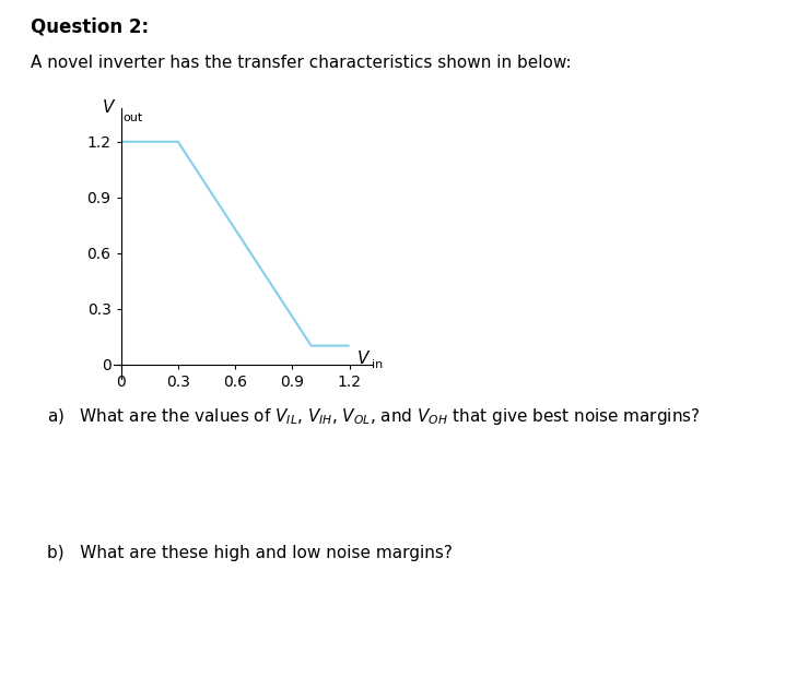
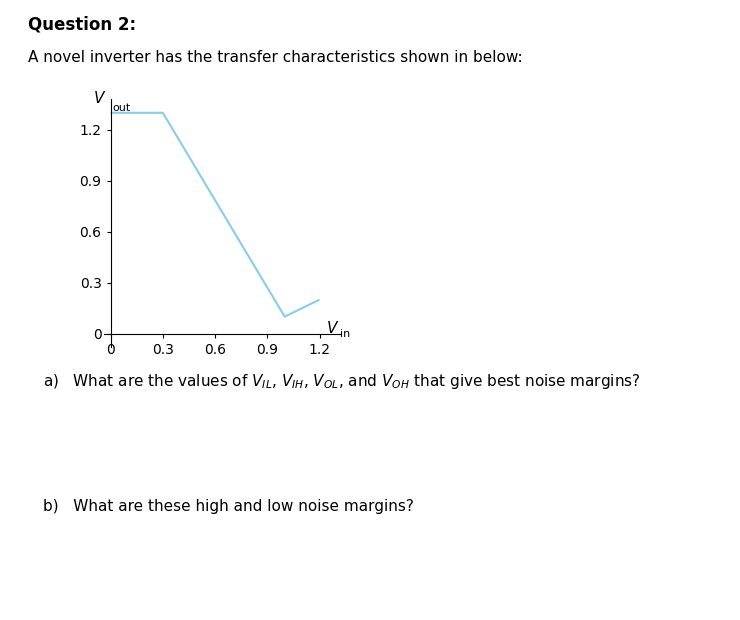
0: 1.2 -> 1.3
0.3: 1.2 -> 1.3
1.2: 0.1 -> 0.2
